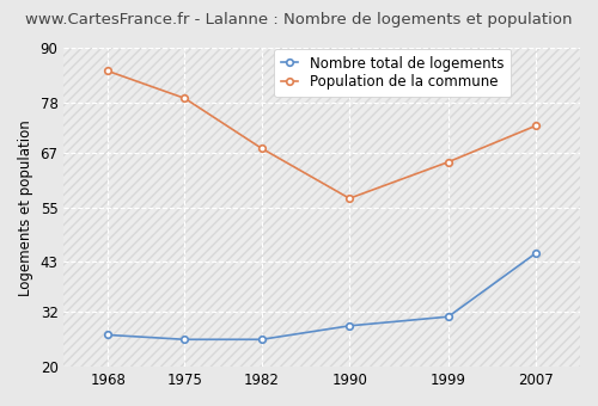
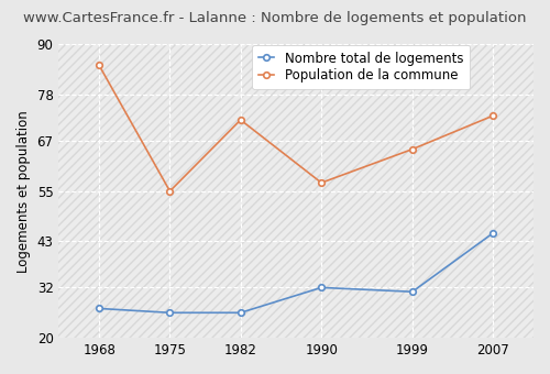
Population de la commune/1975: 79 -> 55
Population de la commune/1982: 68 -> 72
Nombre total de logements/1990: 29 -> 32
